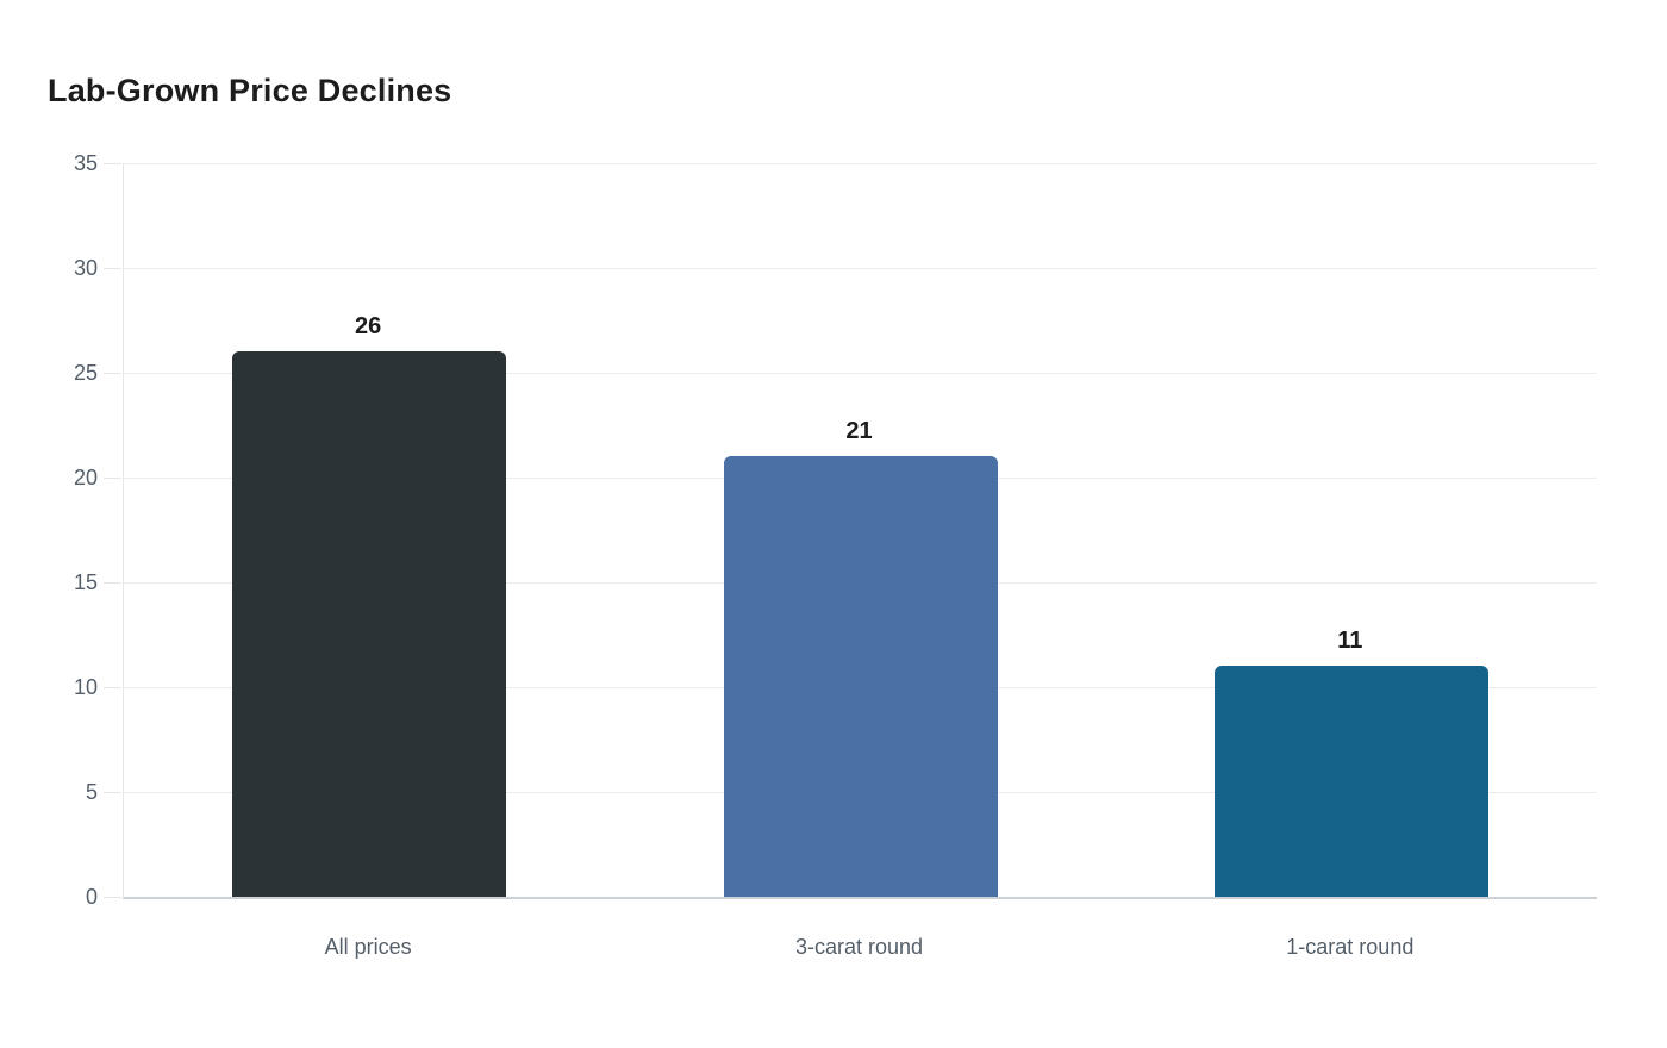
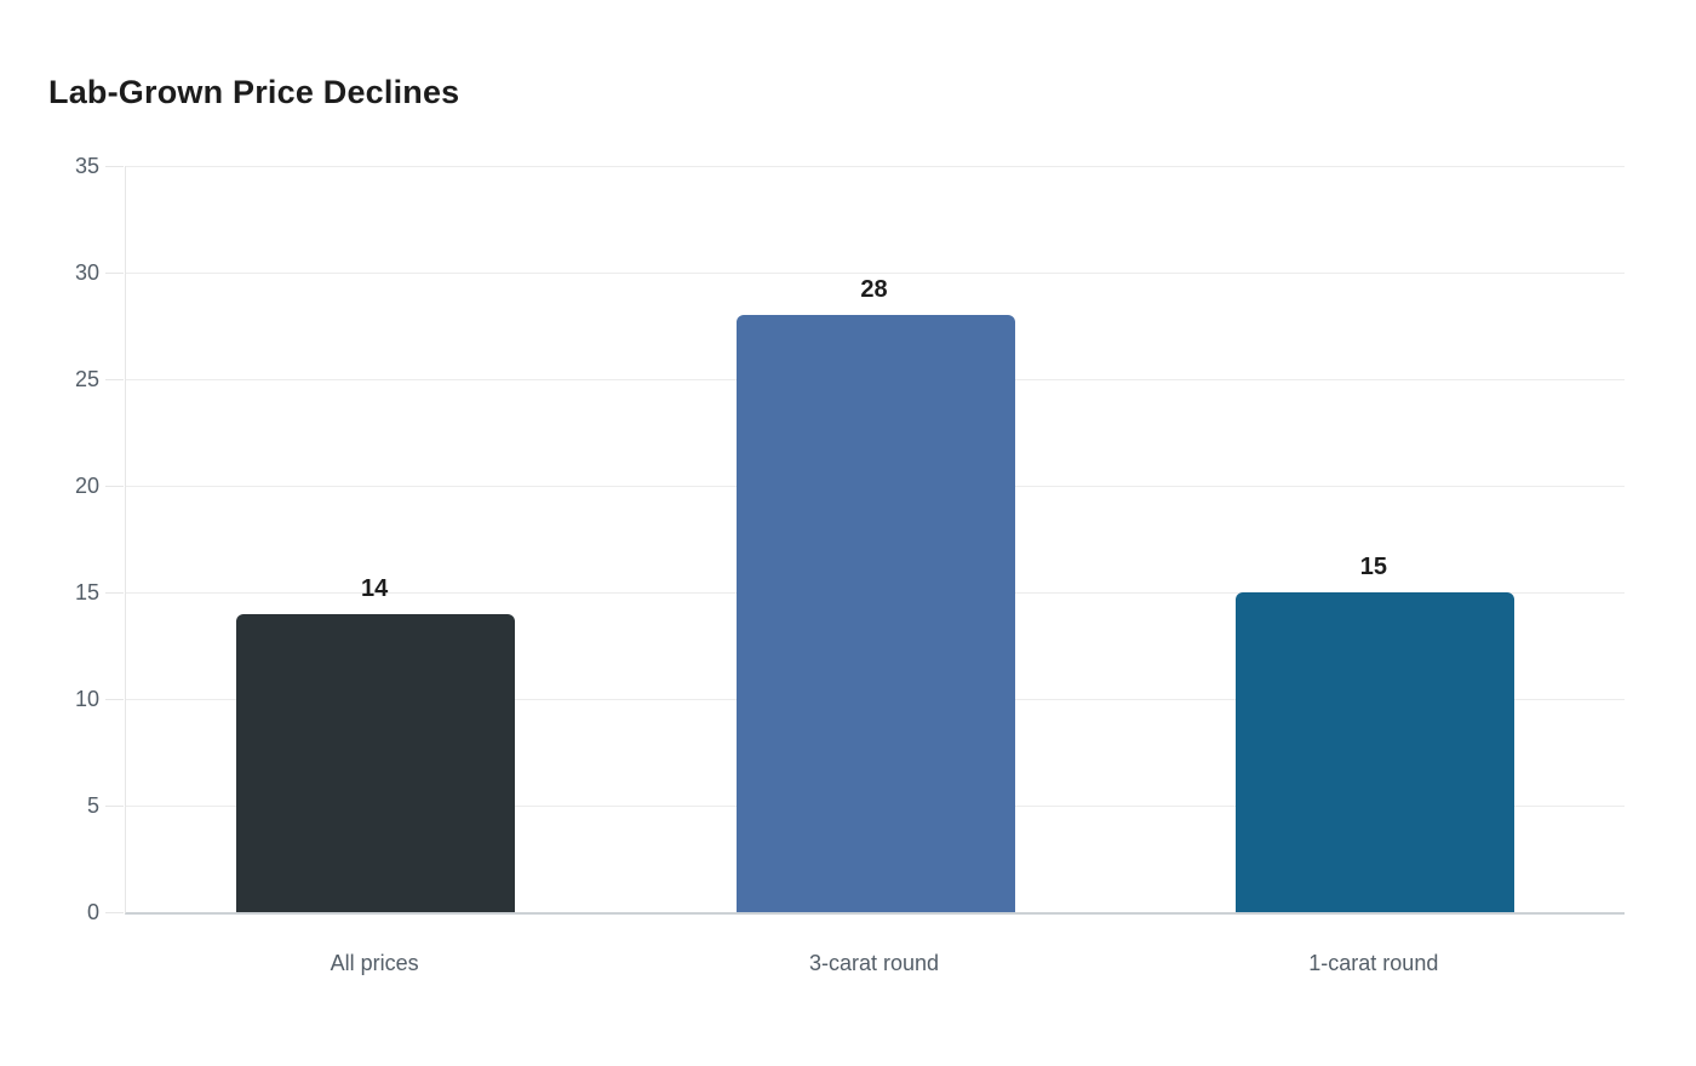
All prices: 26 -> 14
3-carat round: 21 -> 28
1-carat round: 11 -> 15
